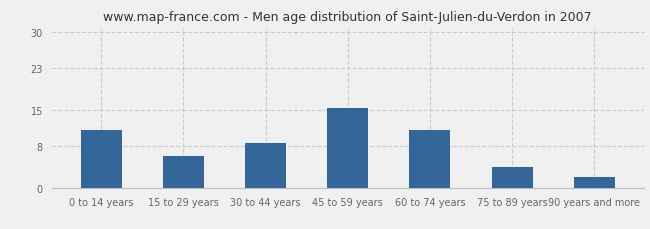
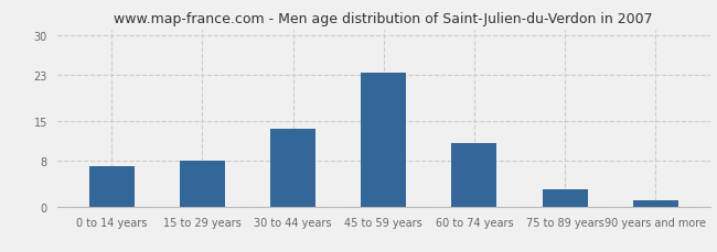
0 to 14 years: 11.0 -> 7.0
15 to 29 years: 6.0 -> 8.0
30 to 44 years: 8.6 -> 13.5
45 to 59 years: 15.4 -> 23.5
75 to 89 years: 4.0 -> 3.0
90 years and more: 2.0 -> 1.0
